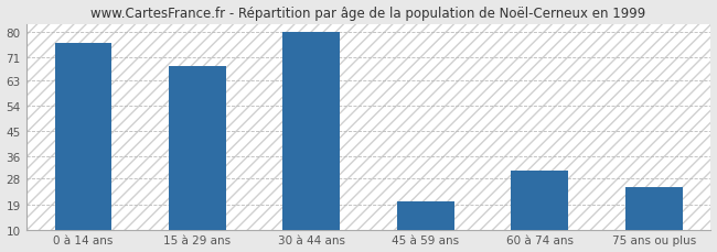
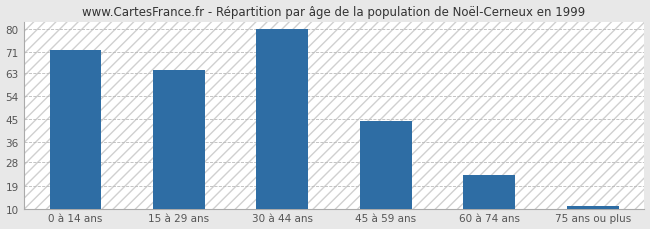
0 à 14 ans: 76 -> 72
15 à 29 ans: 68 -> 64
45 à 59 ans: 20 -> 44
60 à 74 ans: 31 -> 23
75 ans ou plus: 25 -> 11
